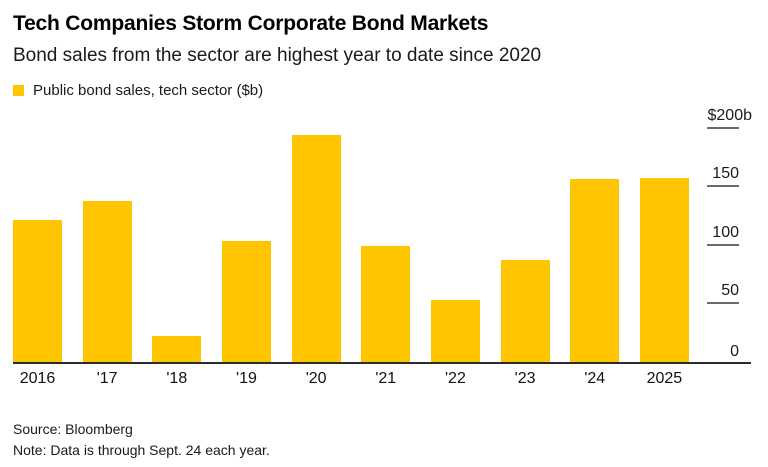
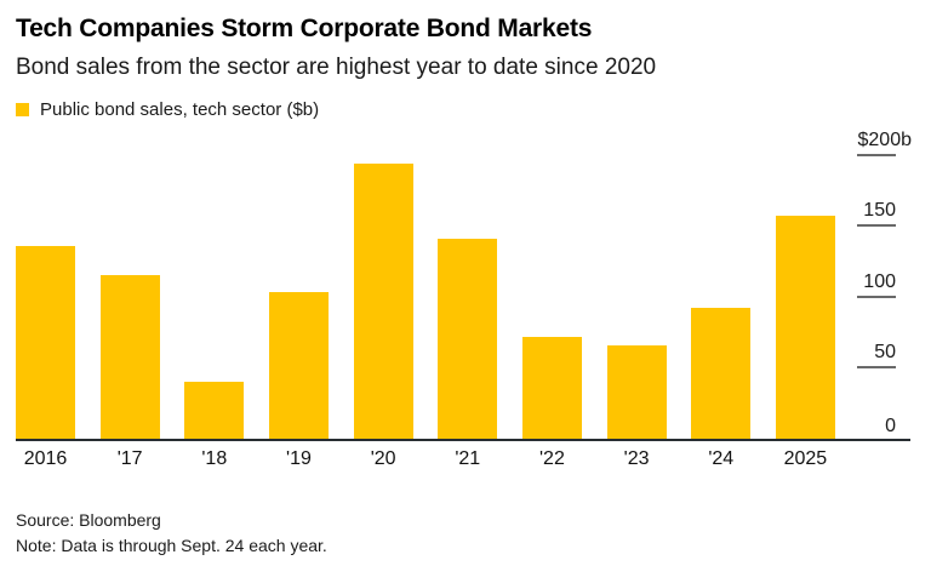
2016: 121 -> 136
'17: 138 -> 115
'18: 22 -> 40
'21: 99 -> 141
'22: 53 -> 72
'23: 87 -> 66
'24: 156 -> 92
